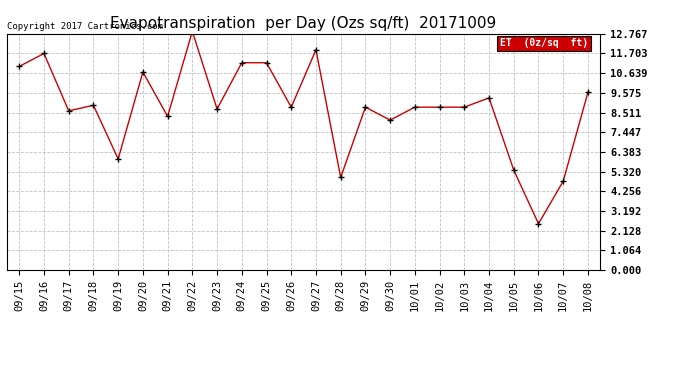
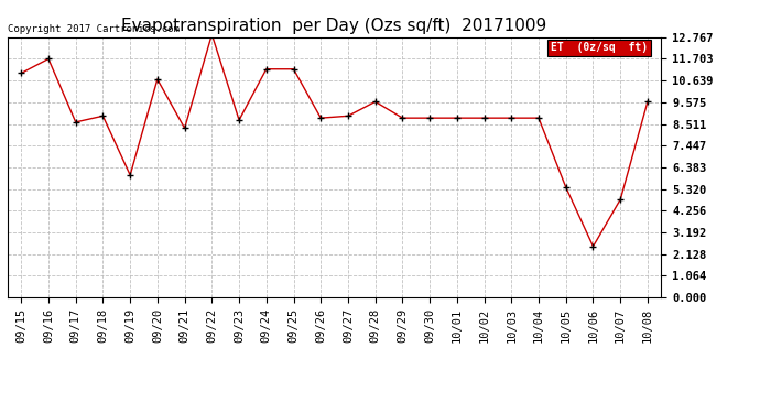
09/27: 11.9 -> 8.9
09/28: 5.0 -> 9.6
09/30: 8.1 -> 8.8
10/04: 9.3 -> 8.8
